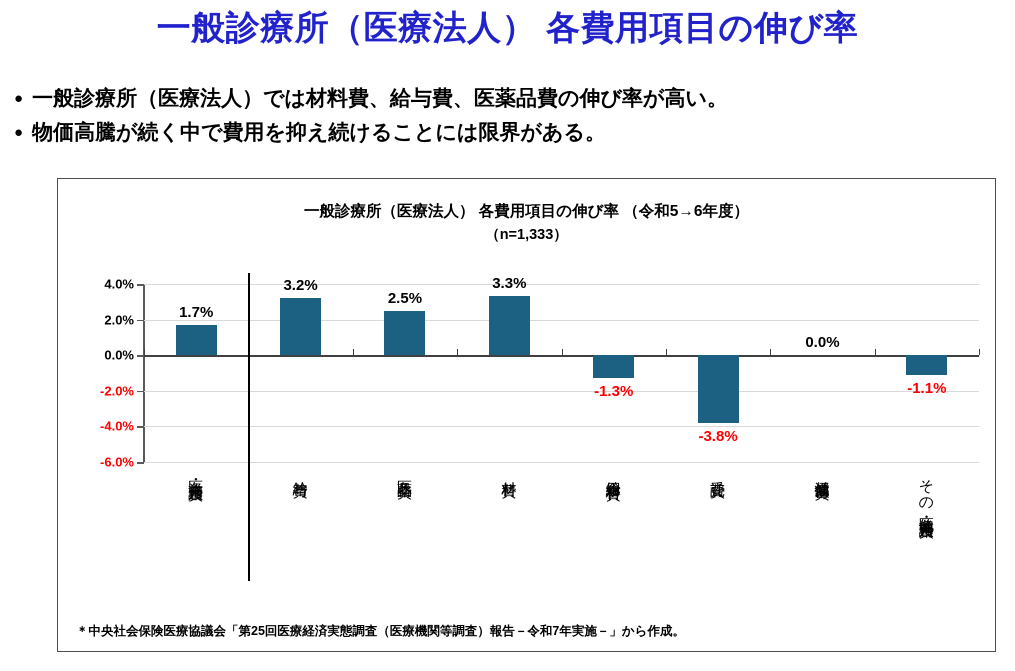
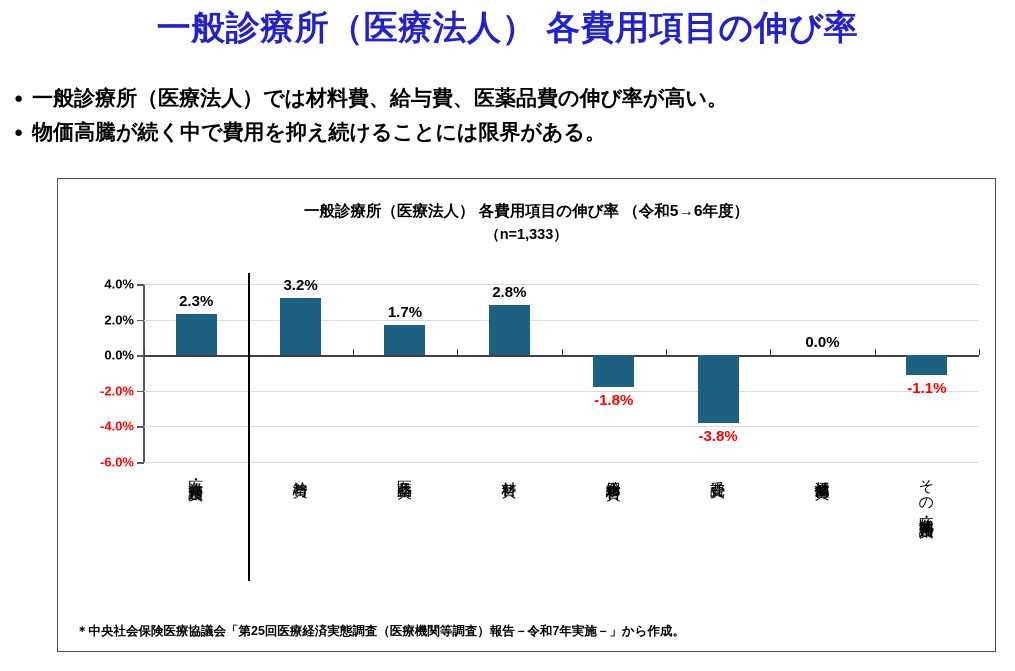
医業・介護費用: 1.7% -> 2.3%
医薬品費: 2.5% -> 1.7%
材料費: 3.3% -> 2.8%
給食用材料費: -1.3% -> -1.8%
